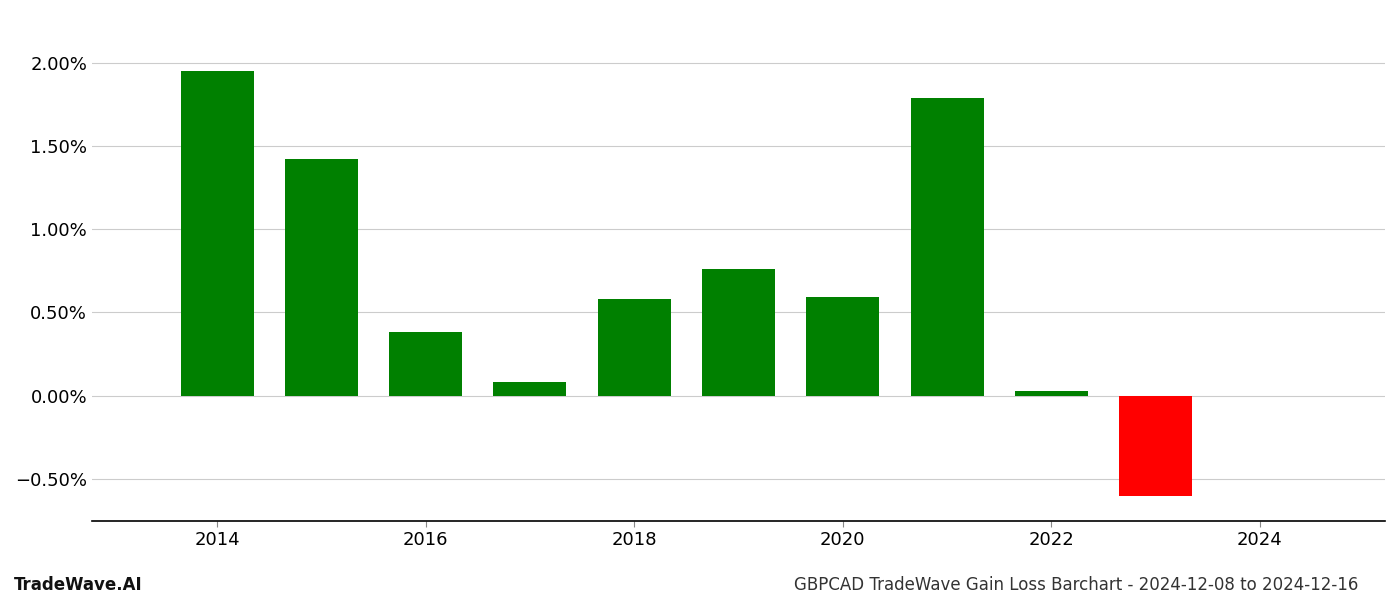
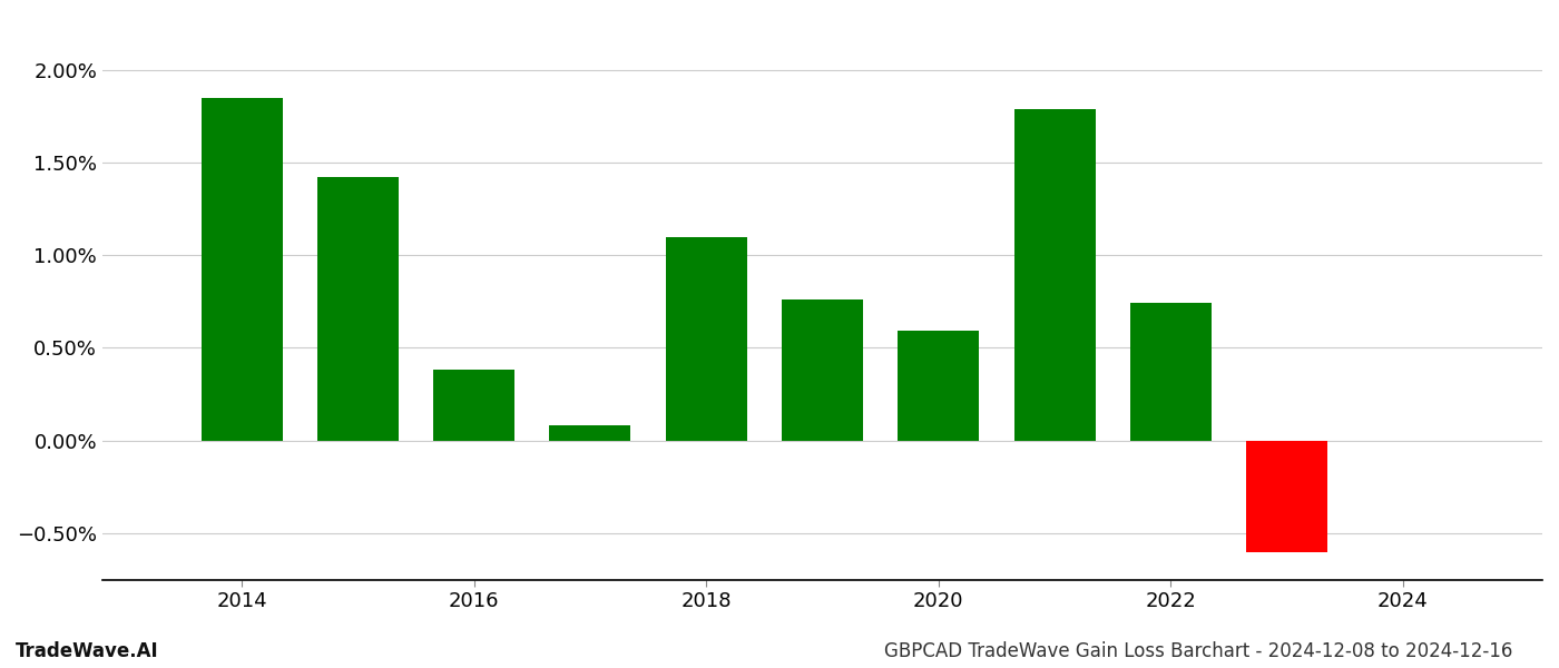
2014: 1.95% -> 1.85%
2018: 0.58% -> 1.10%
2022: 0.03% -> 0.74%
